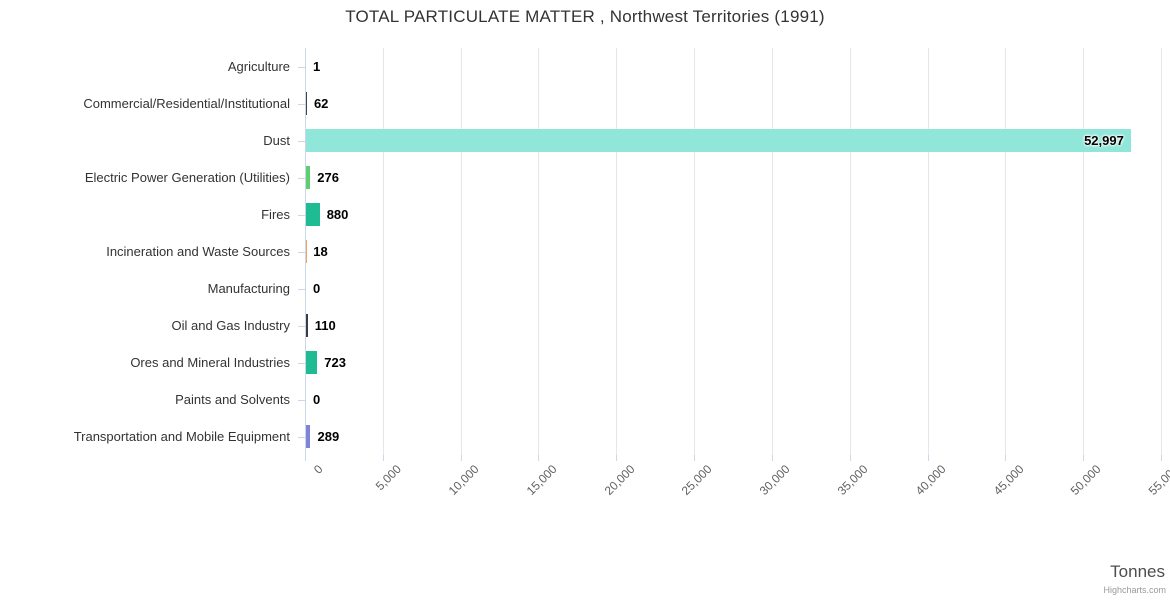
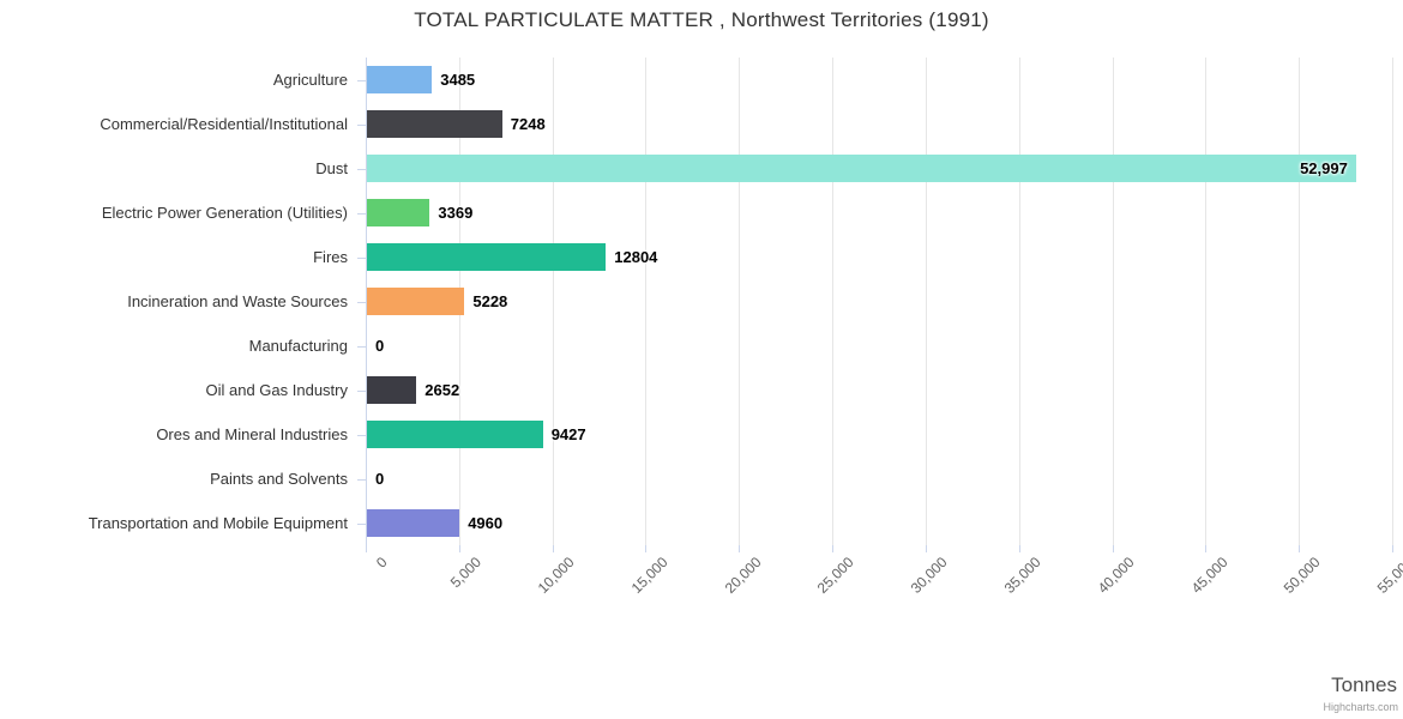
Agriculture: 1 -> 3485
Commercial/Residential/Institutional: 62 -> 7248
Electric Power Generation (Utilities): 276 -> 3369
Fires: 880 -> 12804
Incineration and Waste Sources: 18 -> 5228
Oil and Gas Industry: 110 -> 2652
Ores and Mineral Industries: 723 -> 9427
Transportation and Mobile Equipment: 289 -> 4960
